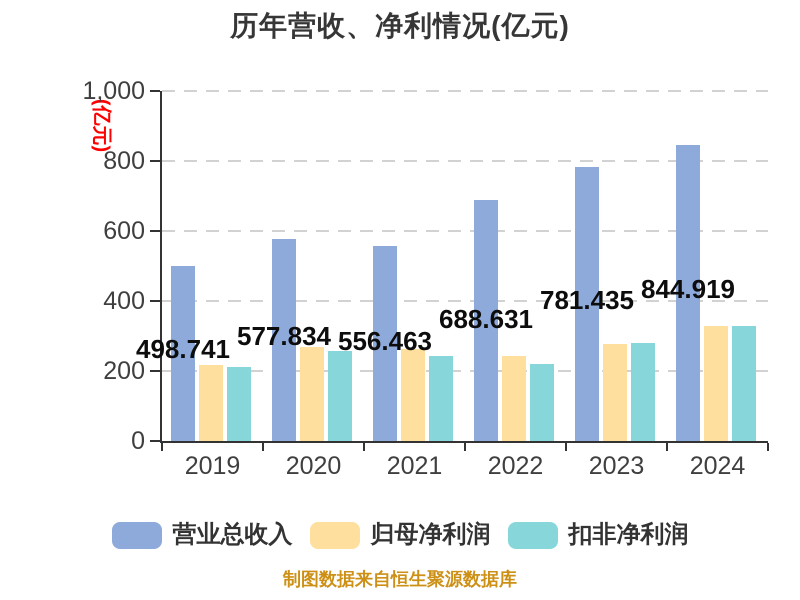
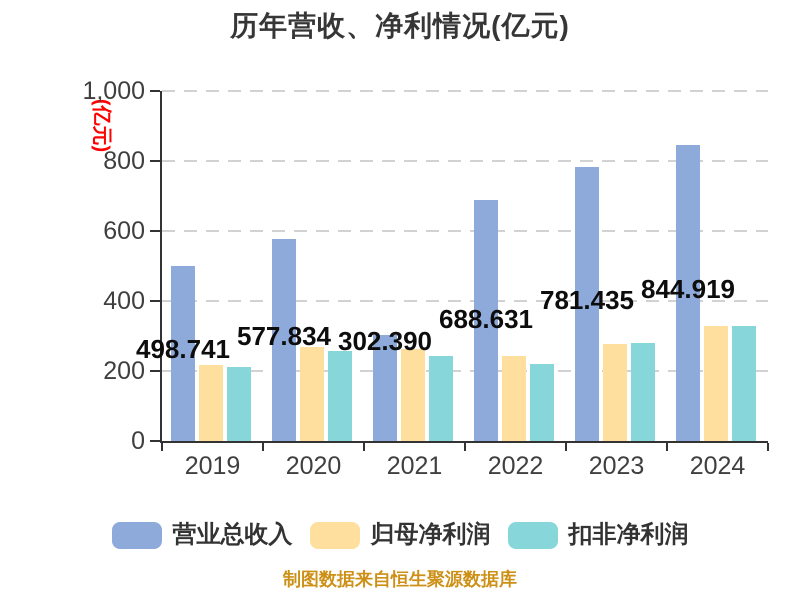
营业总收入/2021: 556.463 -> 302.390
